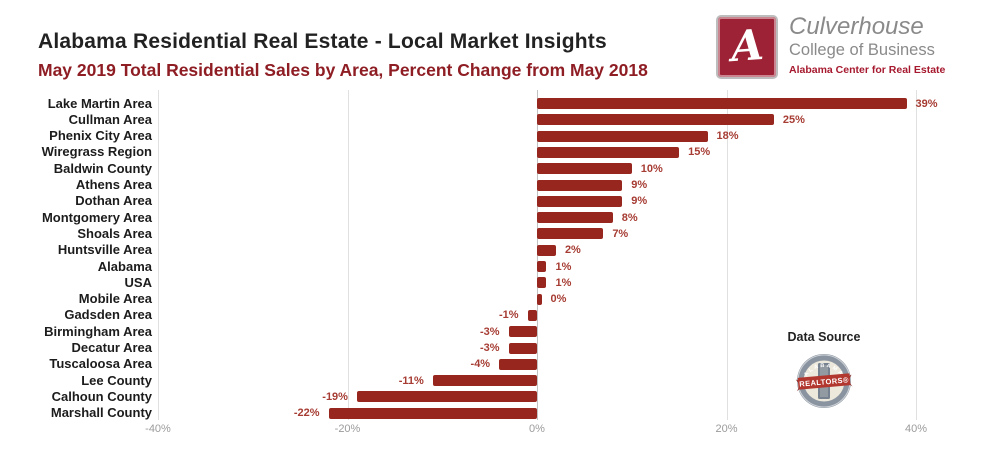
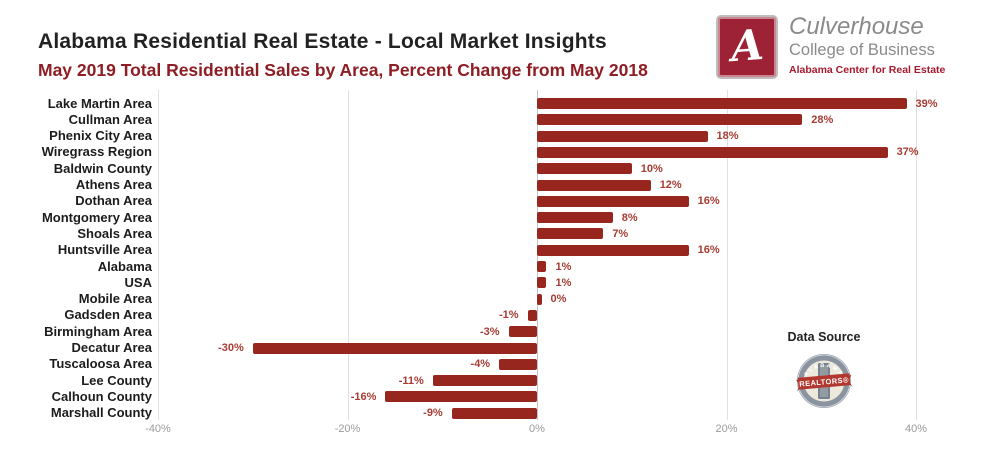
Cullman Area: 25% -> 28%
Wiregrass Region: 15% -> 37%
Athens Area: 9% -> 12%
Dothan Area: 9% -> 16%
Huntsville Area: 2% -> 16%
Decatur Area: -3% -> -30%
Calhoun County: -19% -> -16%
Marshall County: -22% -> -9%
